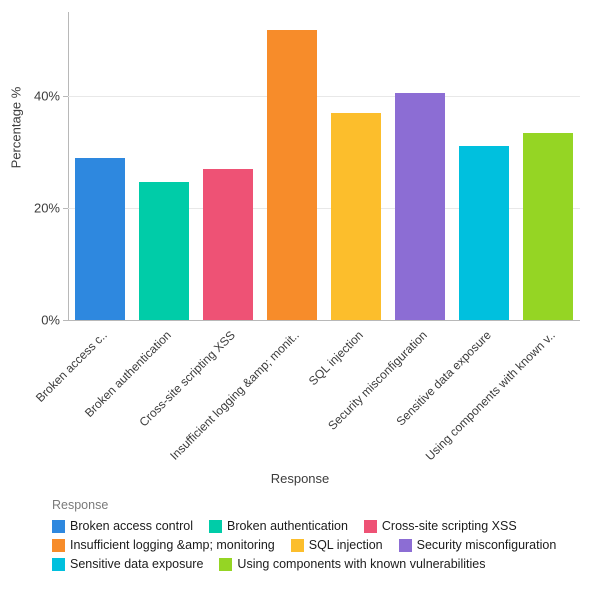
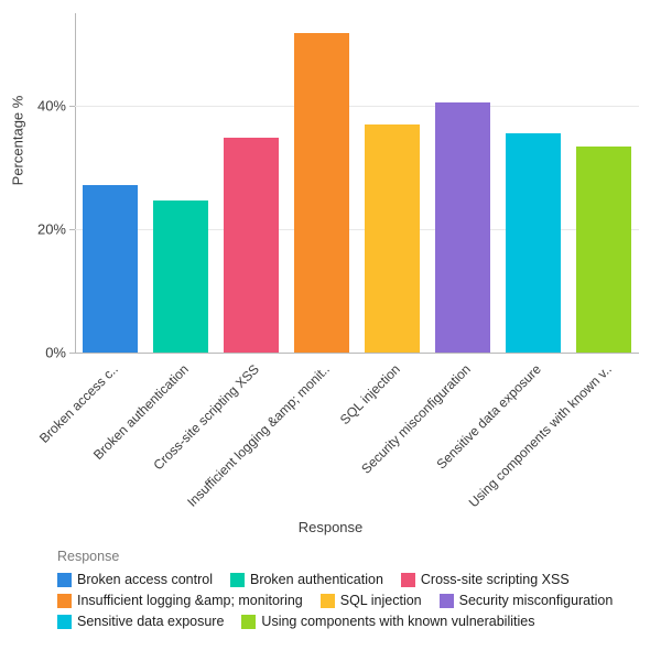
Broken access control: 29% -> 27%
Cross-site scripting XSS: 27% -> 35%
Sensitive data exposure: 31% -> 36%
